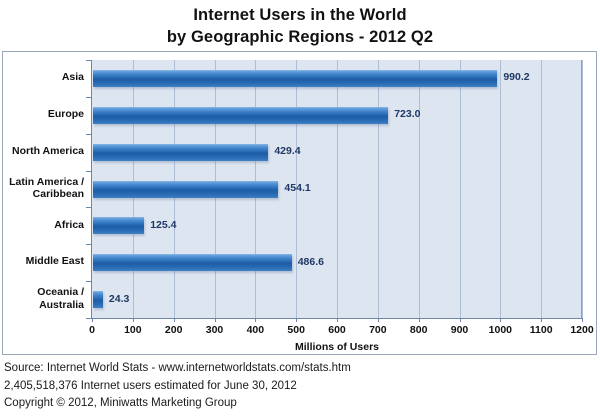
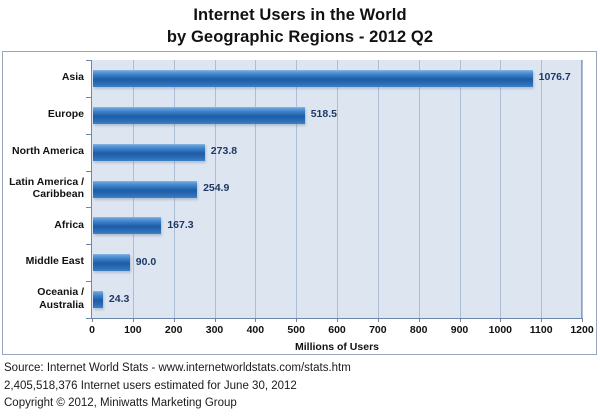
Asia: 990.2 -> 1076.7
Europe: 723.0 -> 518.5
North America: 429.4 -> 273.8
Latin America / Caribbean: 454.1 -> 254.9
Africa: 125.4 -> 167.3
Middle East: 486.6 -> 90.0
